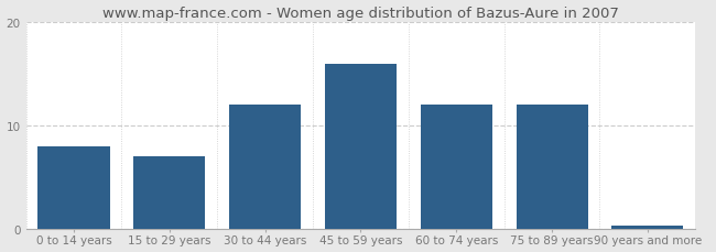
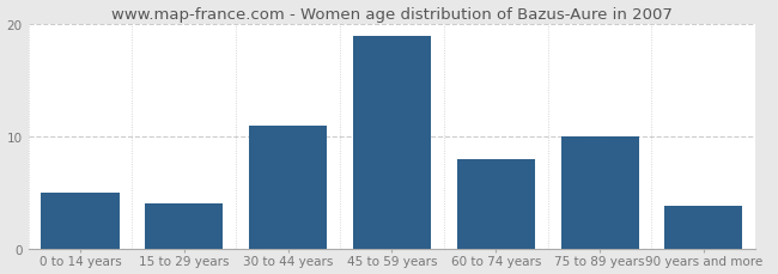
0 to 14 years: 8.0 -> 5.0
15 to 29 years: 7.0 -> 4.0
30 to 44 years: 12.0 -> 11.0
45 to 59 years: 16.0 -> 19.0
60 to 74 years: 12.0 -> 8.0
75 to 89 years: 12.0 -> 10.0
90 years and more: 0.3 -> 3.8
